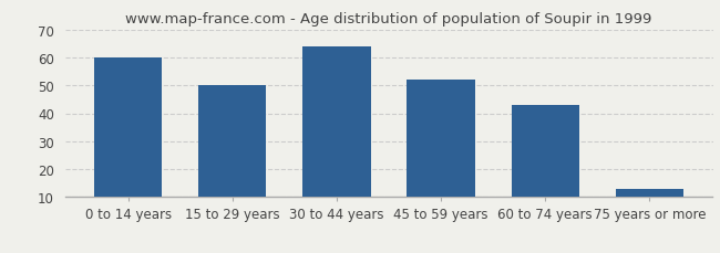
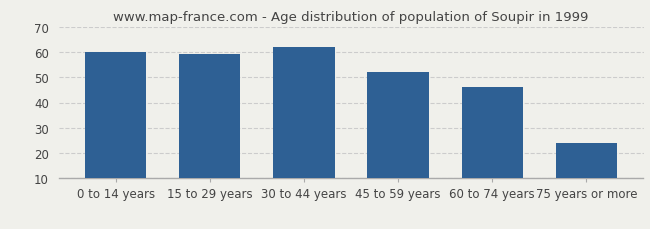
15 to 29 years: 50 -> 59
30 to 44 years: 64 -> 62
60 to 74 years: 43 -> 46
75 years or more: 13 -> 24
